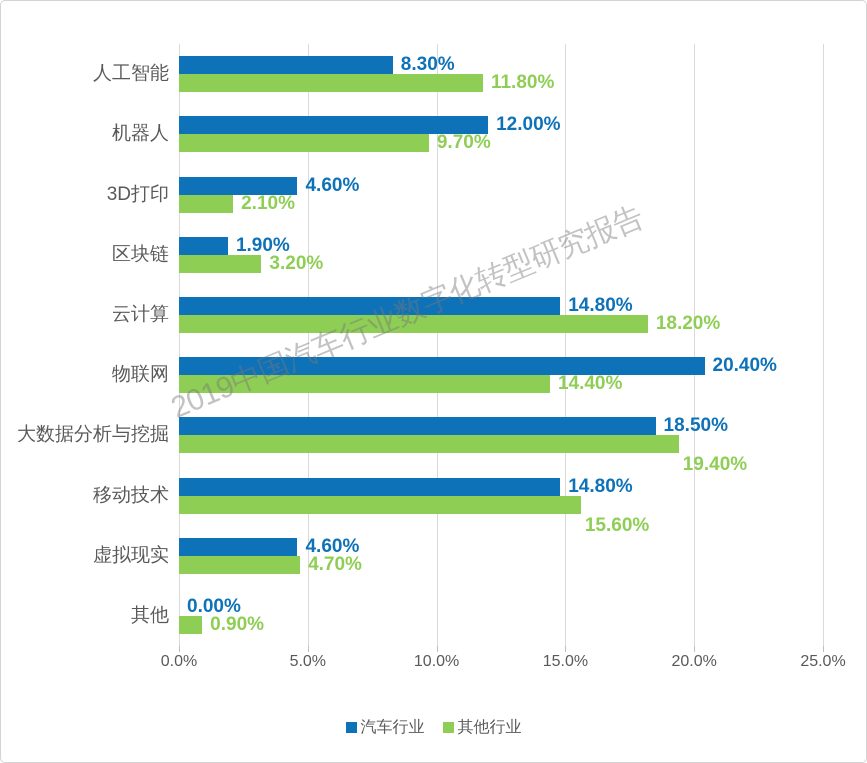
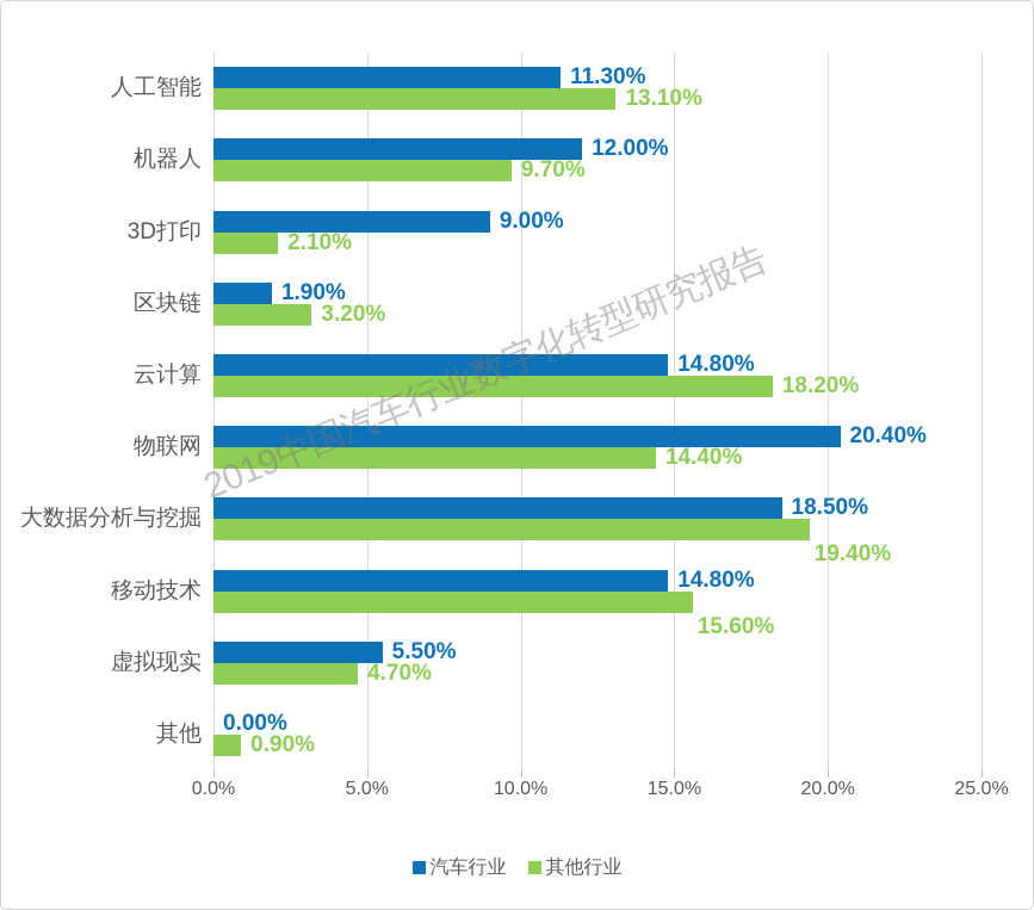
汽车行业/人工智能: 8.30% -> 11.30%
其他行业/人工智能: 11.80% -> 13.10%
汽车行业/3D打印: 4.60% -> 9.00%
汽车行业/虚拟现实: 4.60% -> 5.50%
